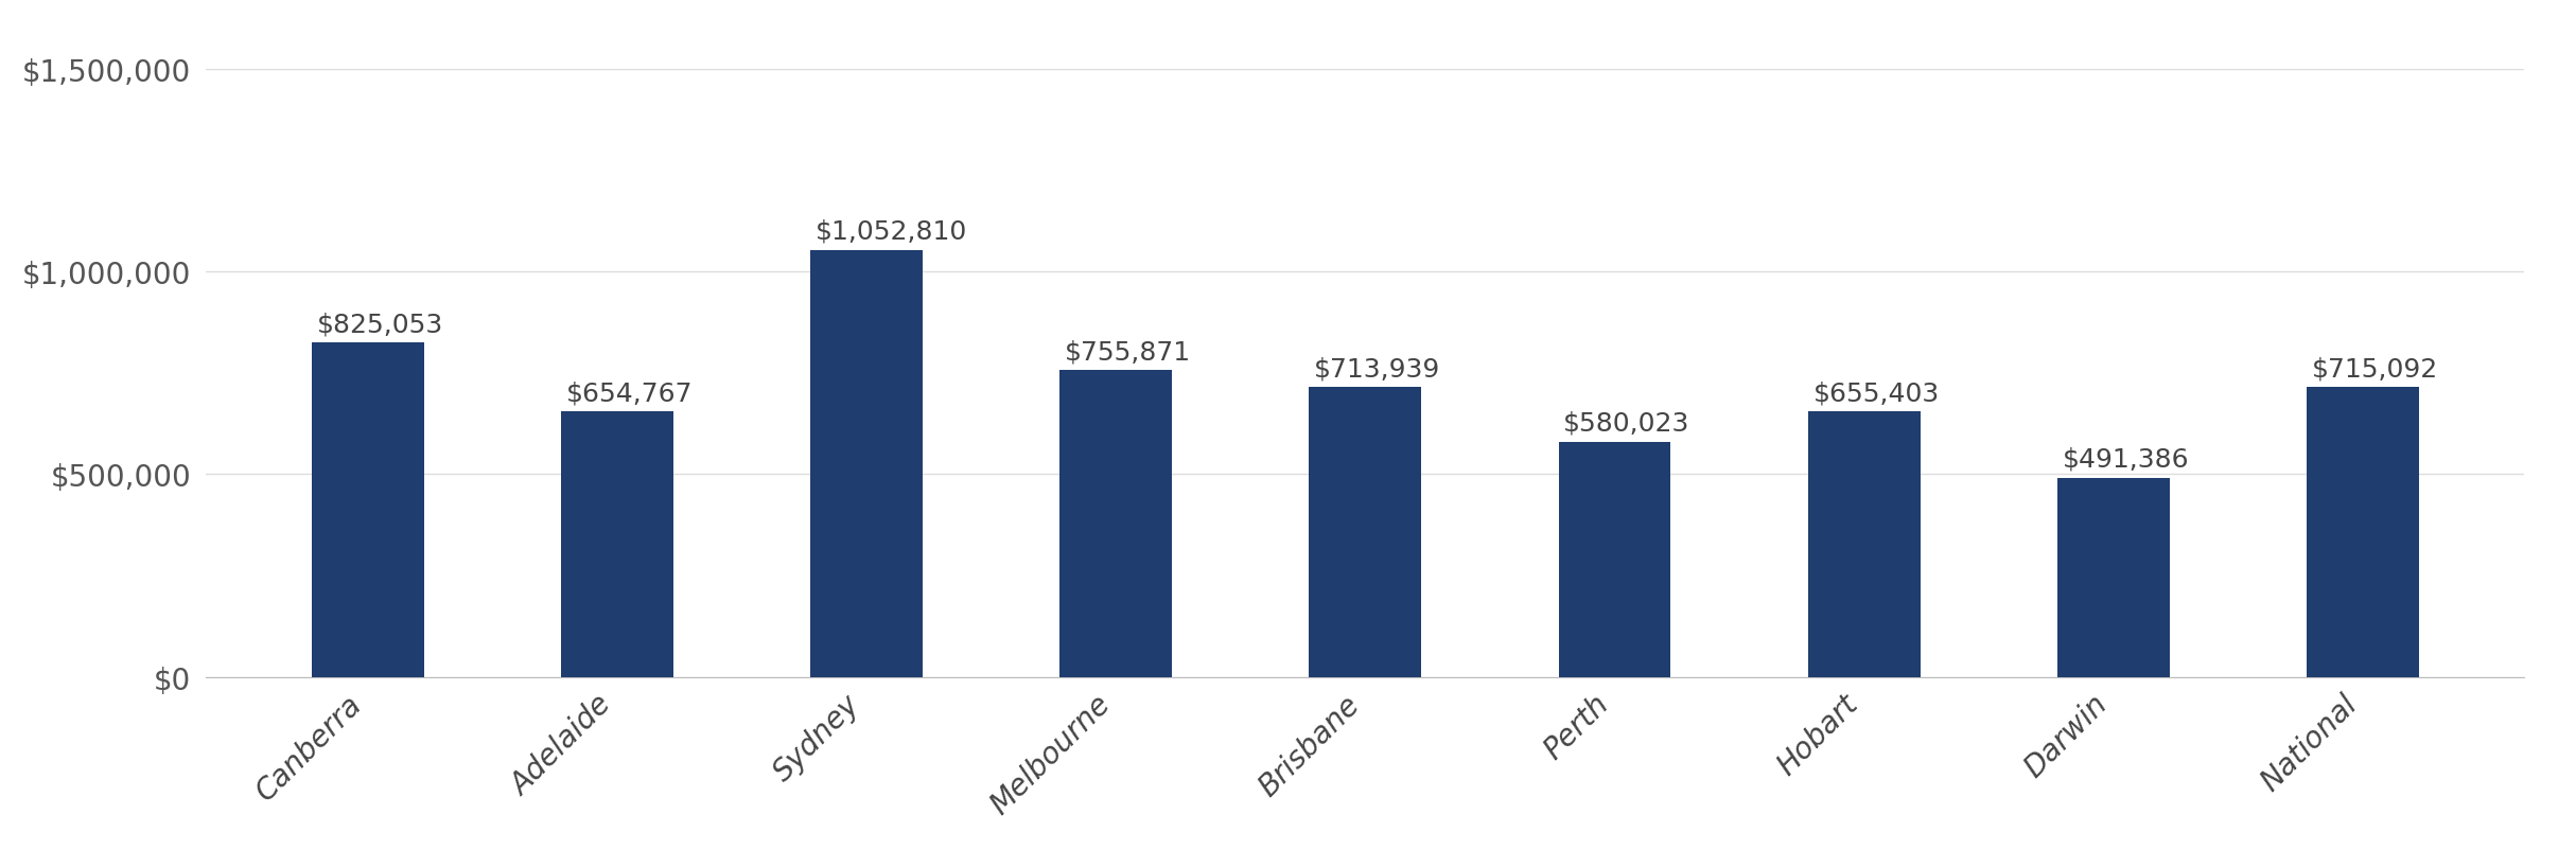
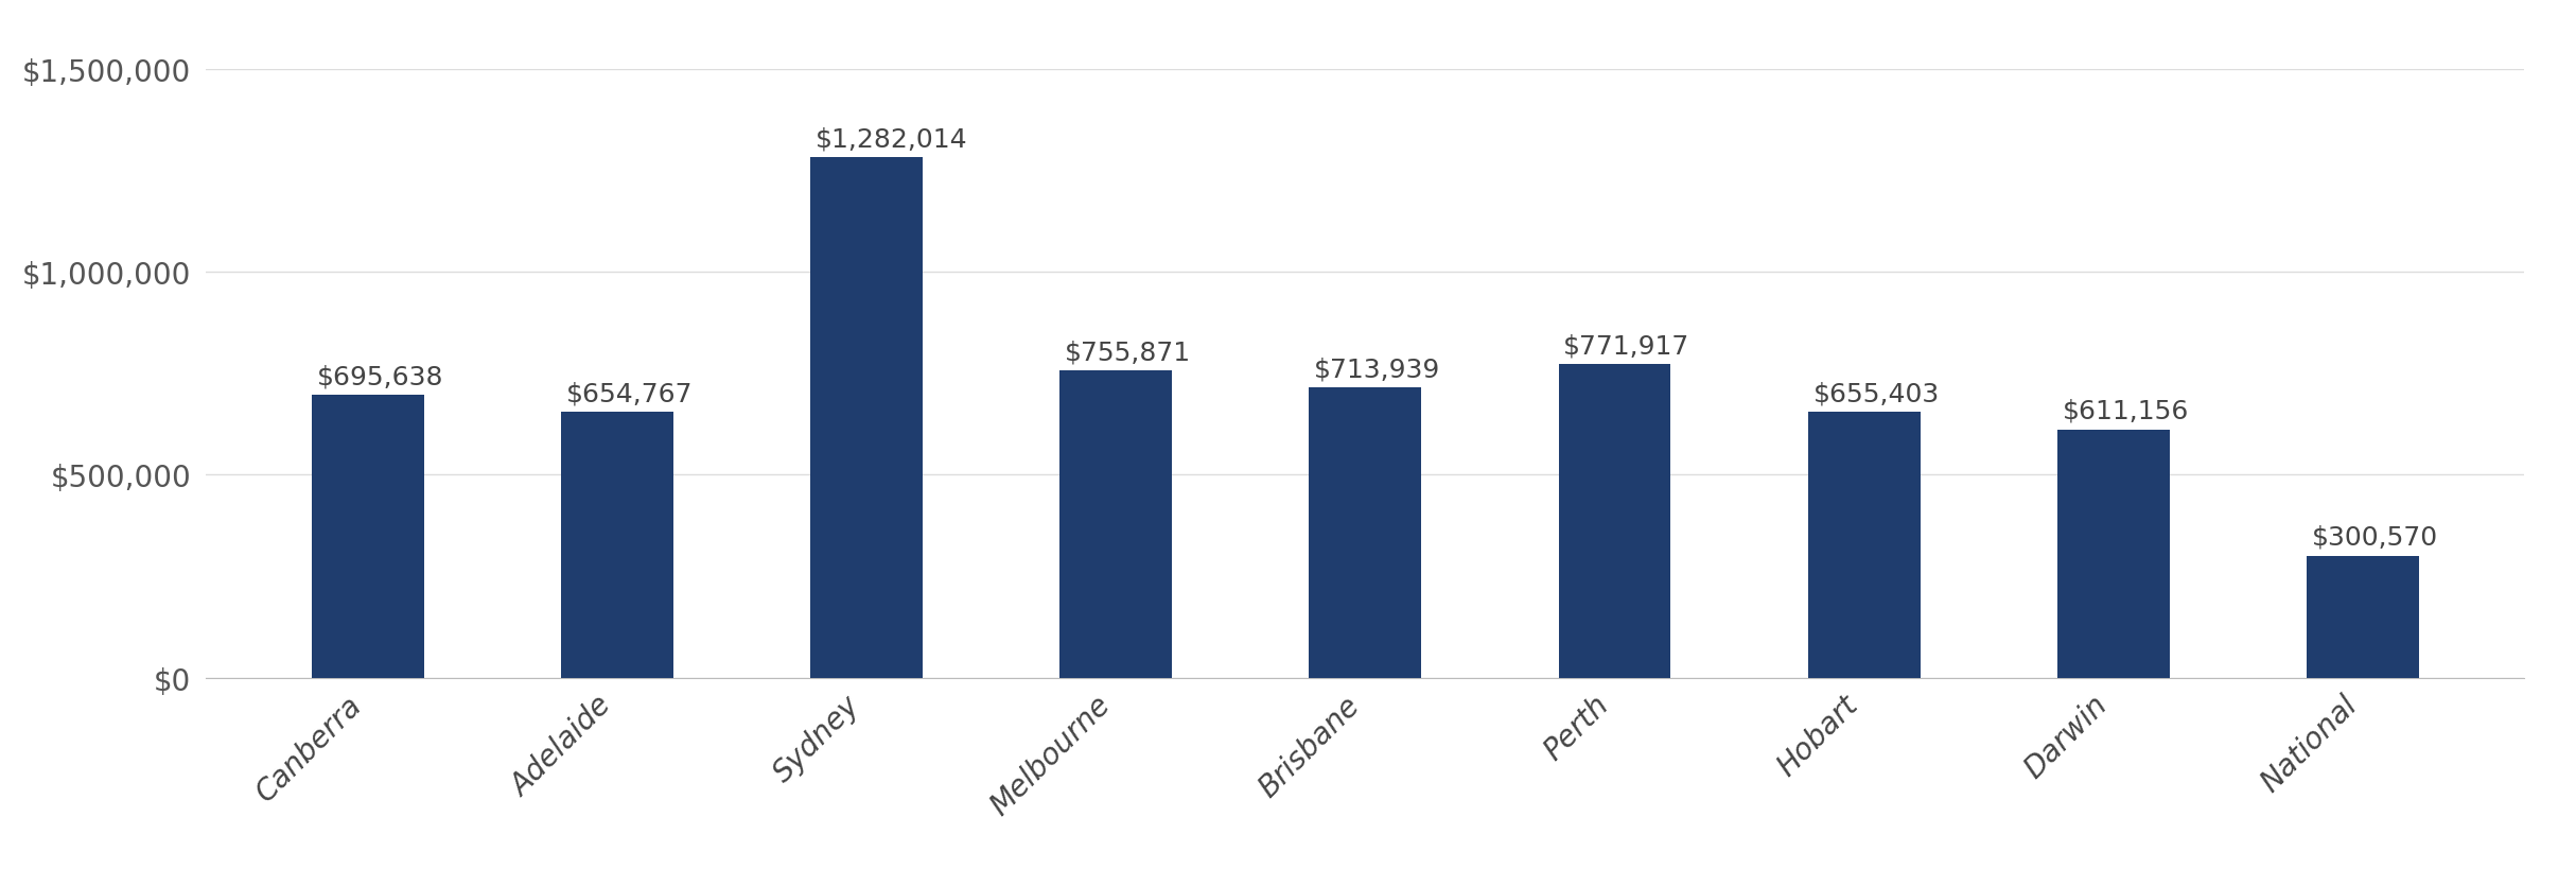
Canberra: $825,053 -> $695,638
Sydney: $1,052,810 -> $1,282,014
Perth: $580,023 -> $771,917
Darwin: $491,386 -> $611,156
National: $715,092 -> $300,570
